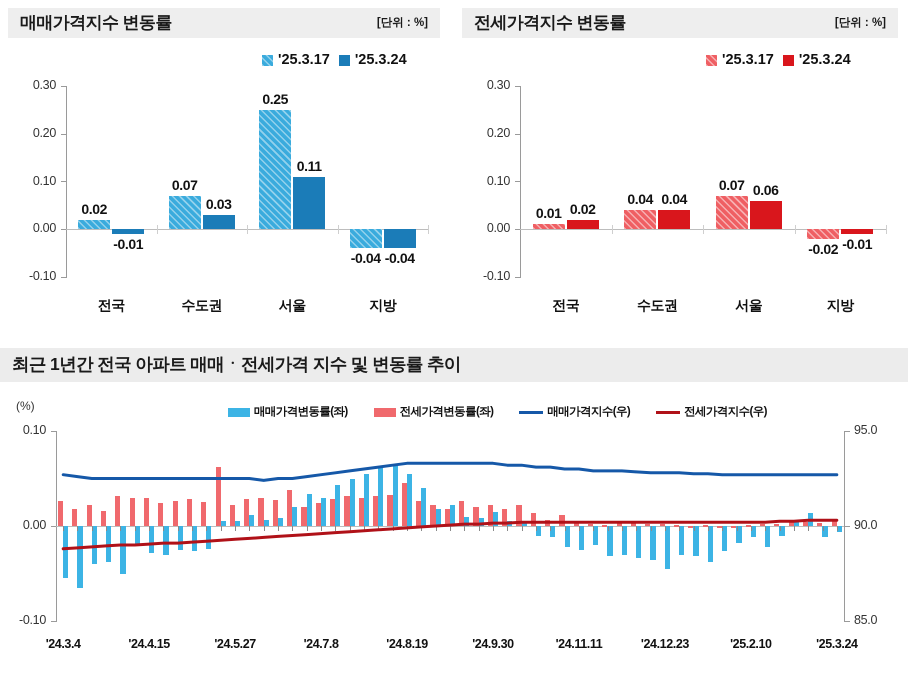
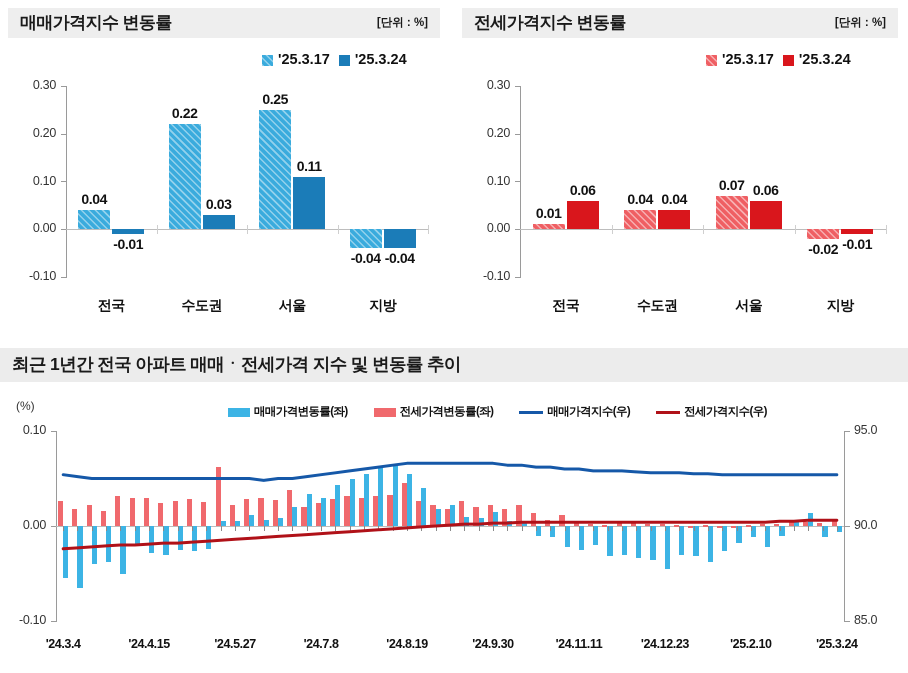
매매가격지수 변동률/'25.3.17/전국: 0.02 -> 0.04
매매가격지수 변동률/'25.3.17/수도권: 0.07 -> 0.22
전세가격지수 변동률/'25.3.24/전국: 0.02 -> 0.06
